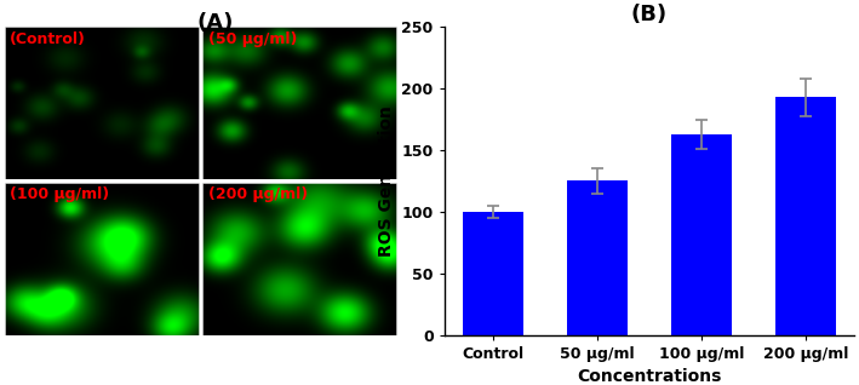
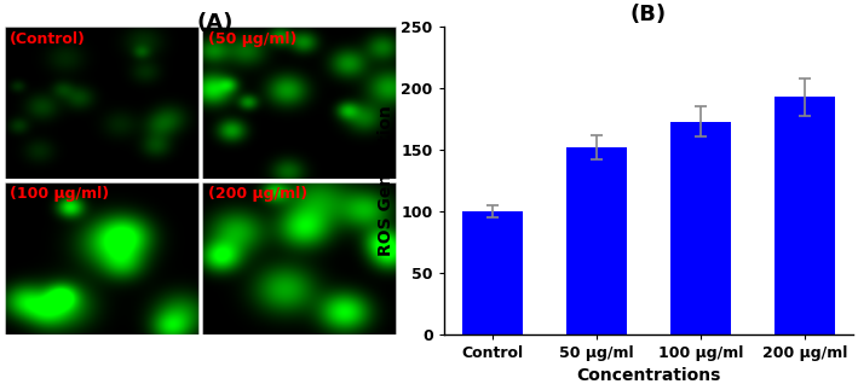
50 μg/ml: 125 -> 152
100 μg/ml: 163 -> 173
